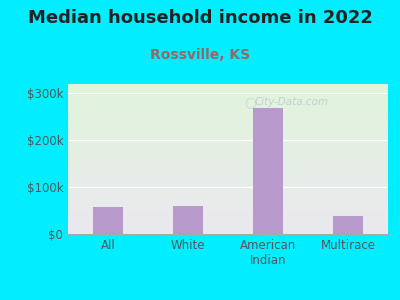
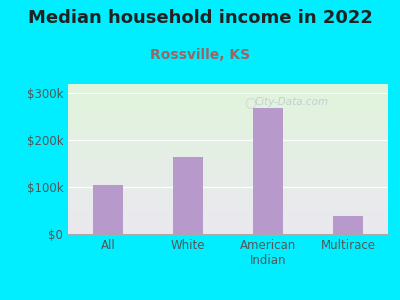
All: $58k -> $105k
White: $60k -> $165k
